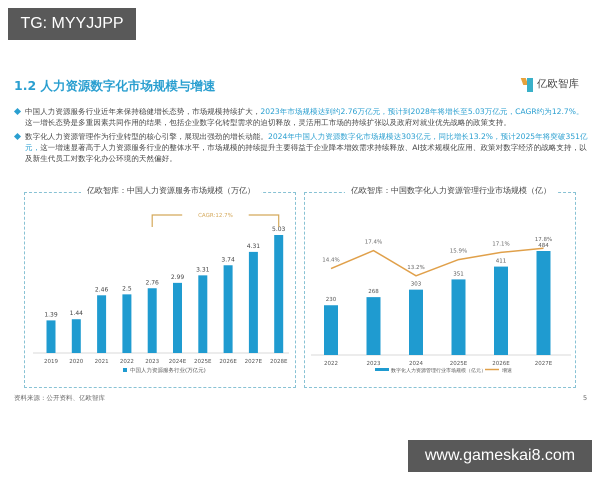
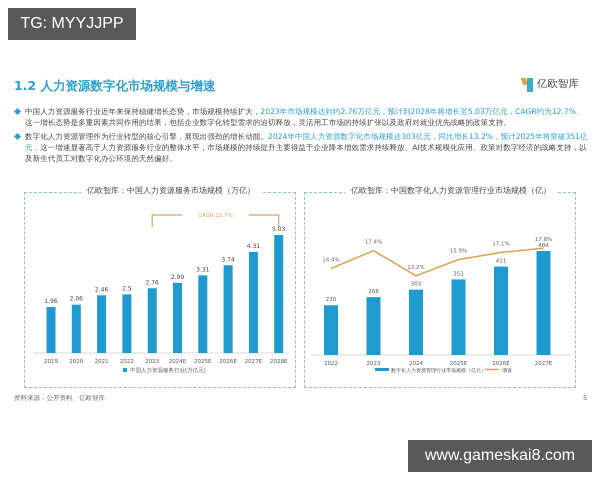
亿欧智库：中国人力资源服务市场规模（万亿）/2019: 1.39 -> 1.96
亿欧智库：中国人力资源服务市场规模（万亿）/2020: 1.44 -> 2.06
